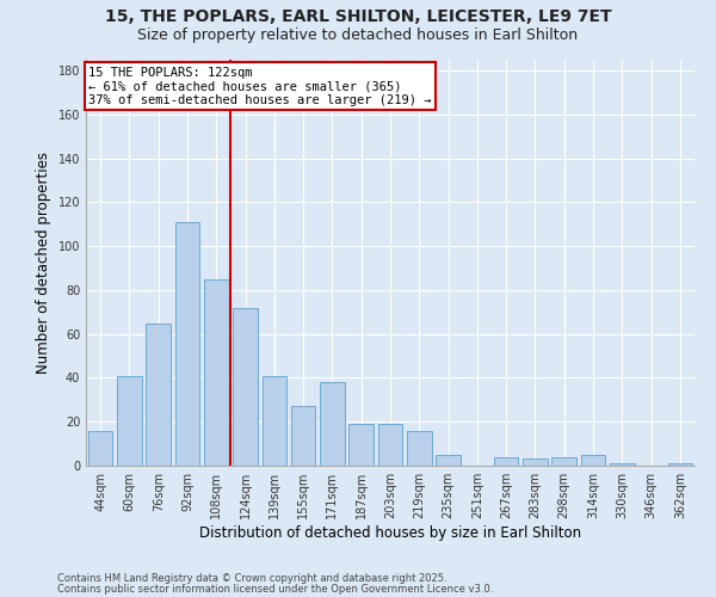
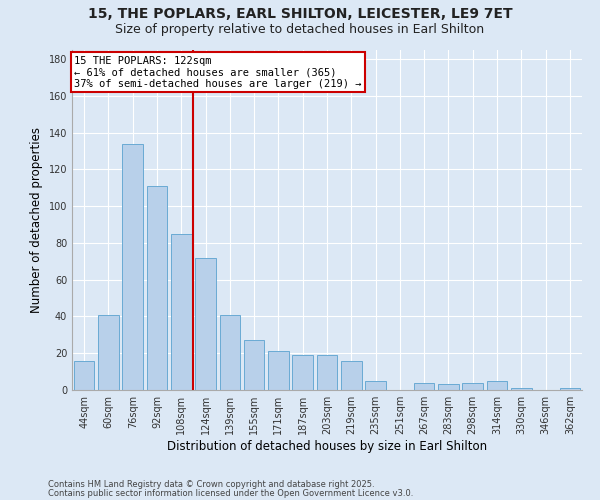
76sqm: 65 -> 134
171sqm: 38 -> 21
